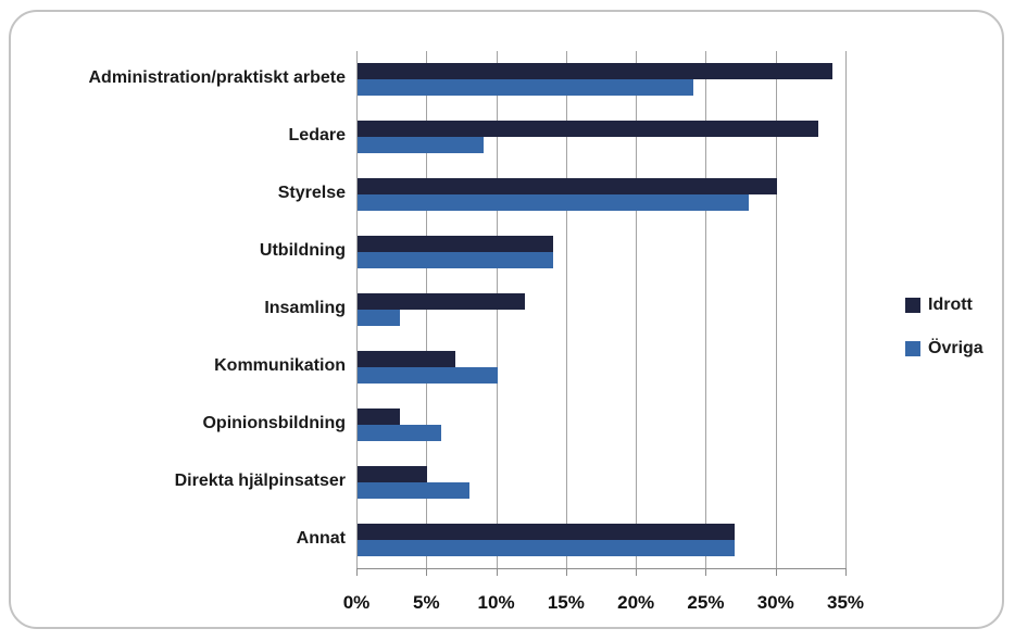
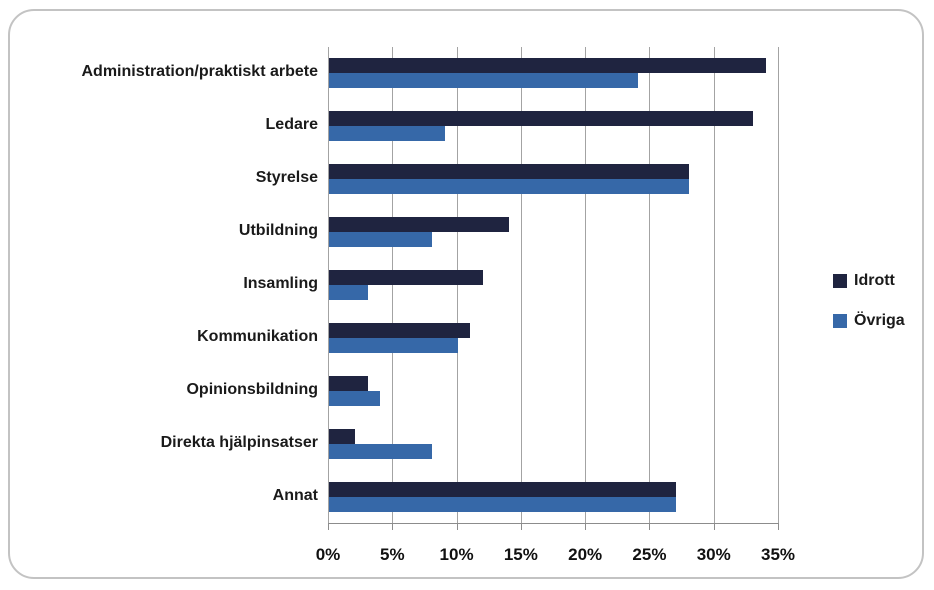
Idrott/Styrelse: 30% -> 28%
Övriga/Utbildning: 14% -> 8%
Idrott/Kommunikation: 7% -> 11%
Övriga/Opinionsbildning: 6% -> 4%
Idrott/Direkta hjälpinsatser: 5% -> 2%
